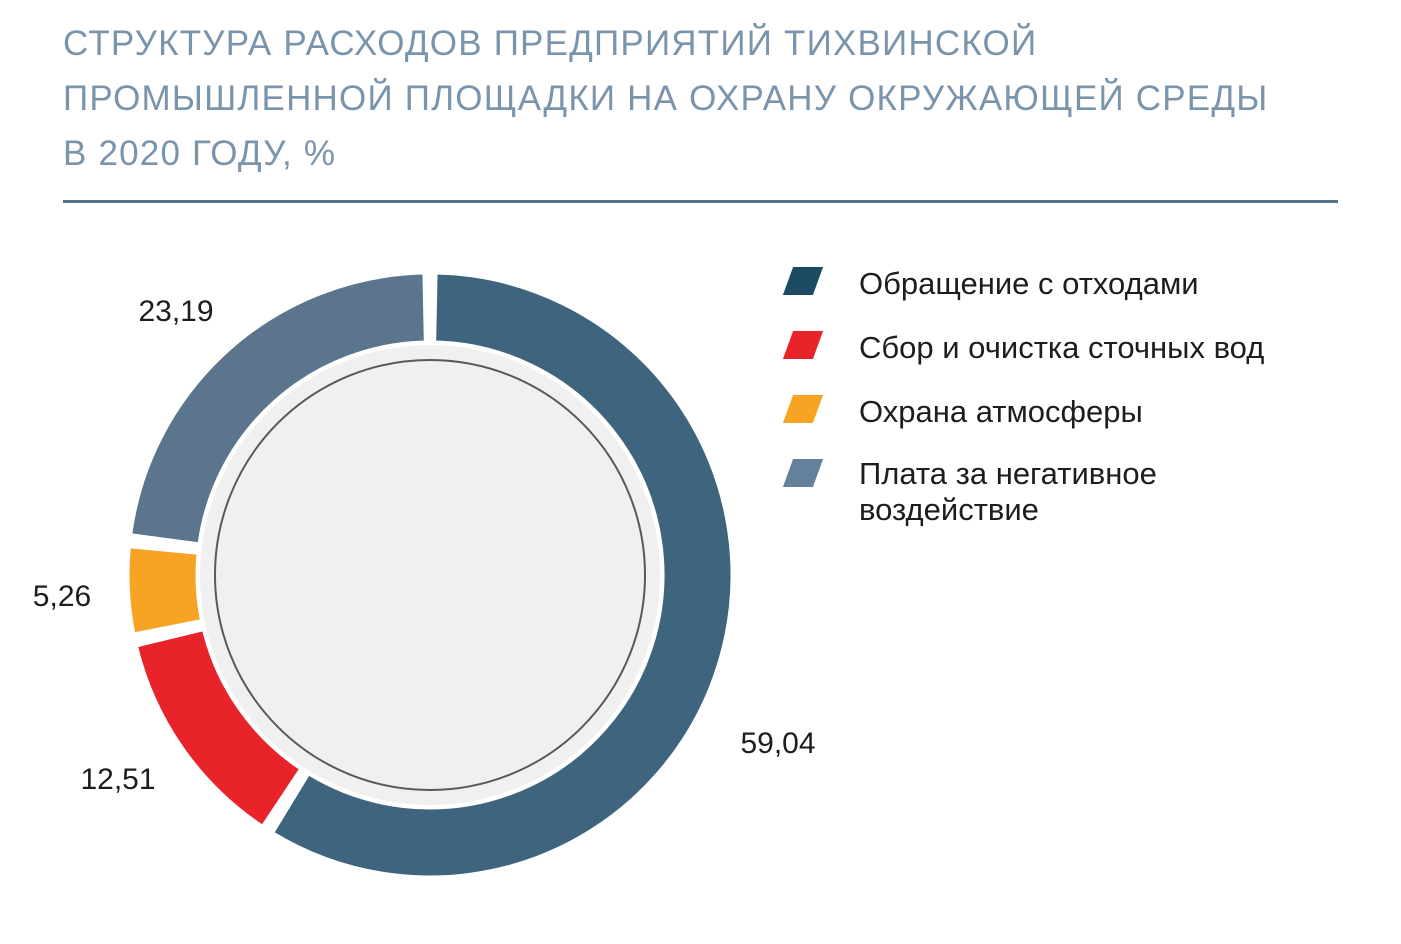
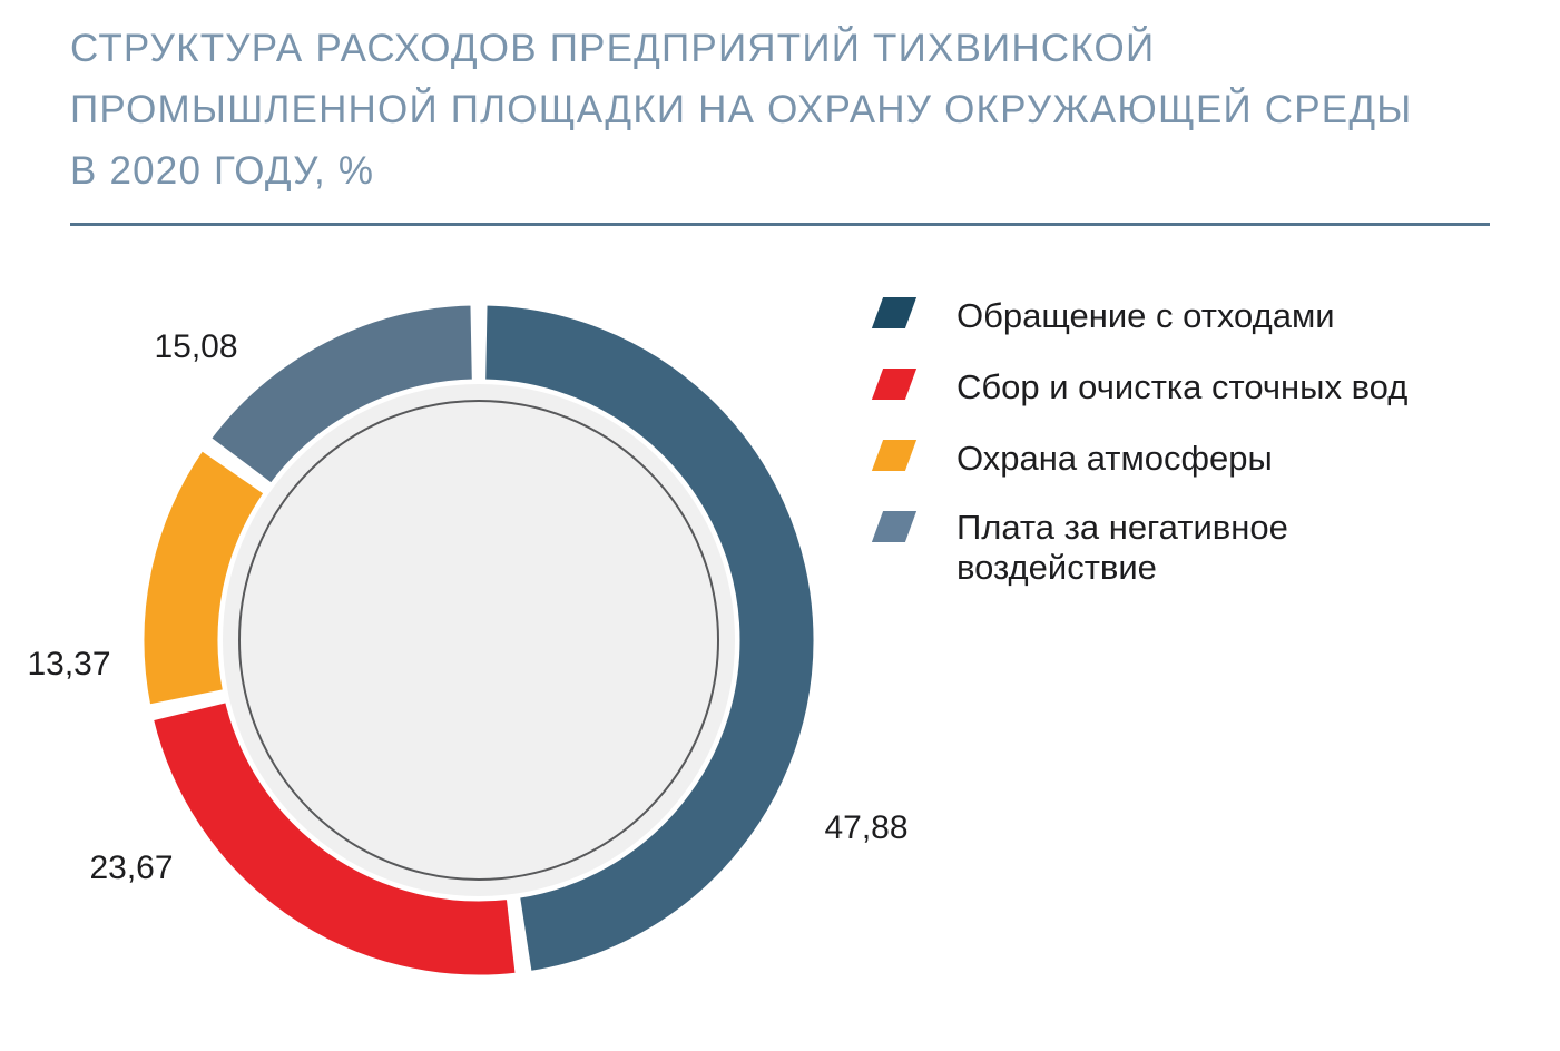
Обращение с отходами: 59,04 -> 47,88
Сбор и очистка сточных вод: 12,51 -> 23,67
Охрана атмосферы: 5,26 -> 13,37
Плата за негативное воздействие: 23,19 -> 15,08
